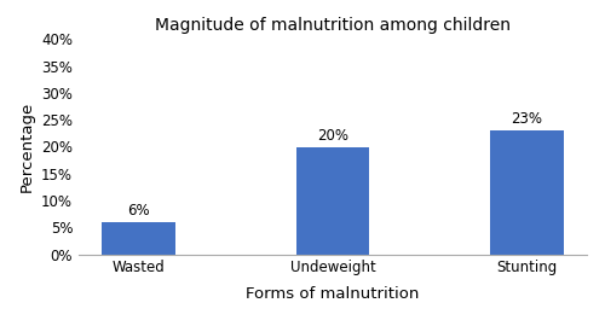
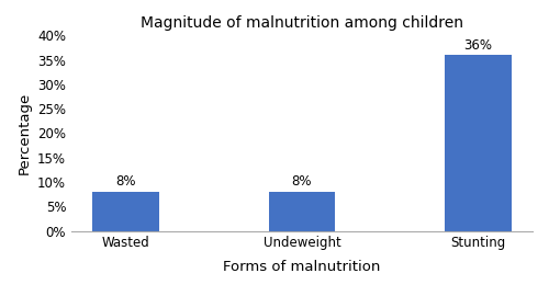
Wasted: 6% -> 8%
Undeweight: 20% -> 8%
Stunting: 23% -> 36%
